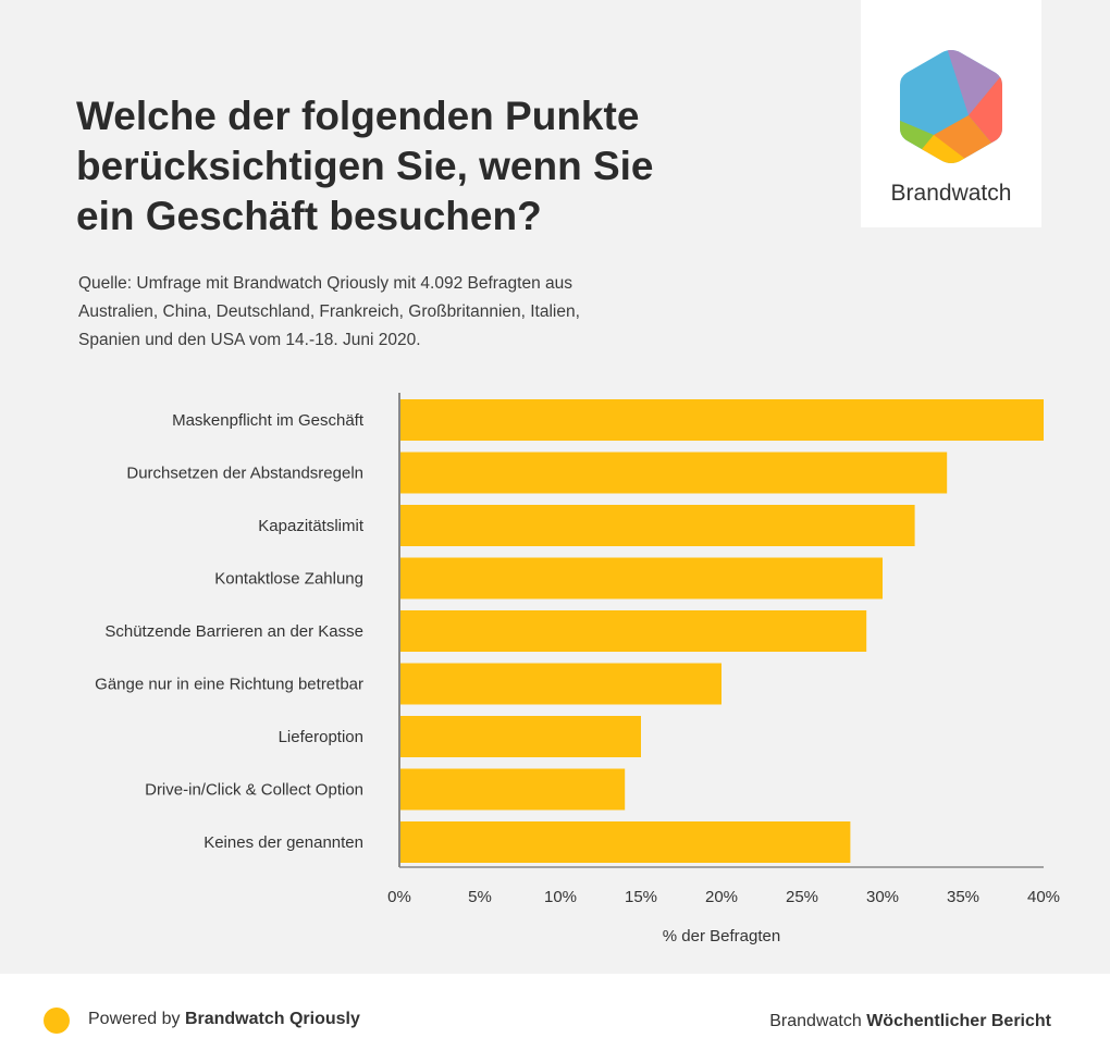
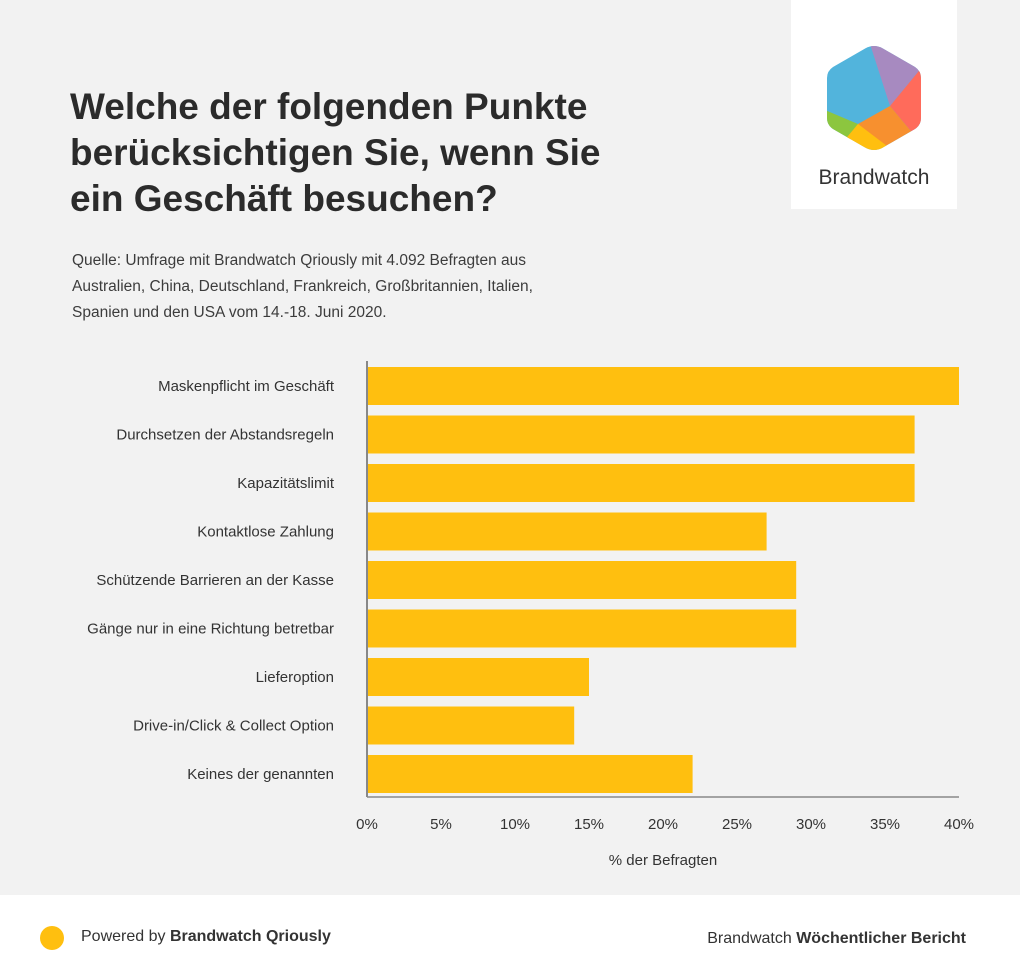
Durchsetzen der Abstandsregeln: 34% -> 37%
Kapazitätslimit: 32% -> 37%
Kontaktlose Zahlung: 30% -> 27%
Gänge nur in eine Richtung betretbar: 20% -> 29%
Keines der genannten: 28% -> 22%
